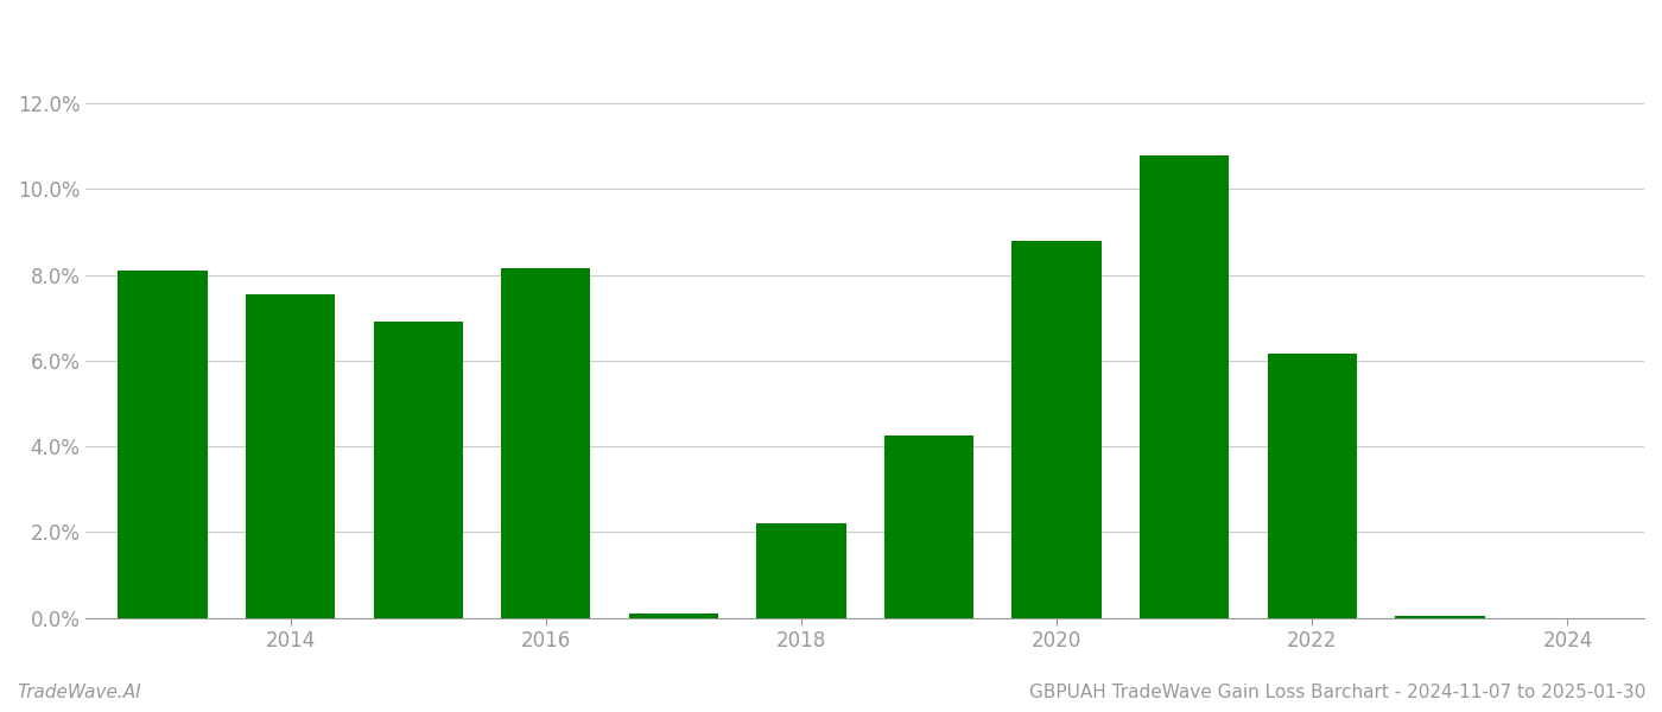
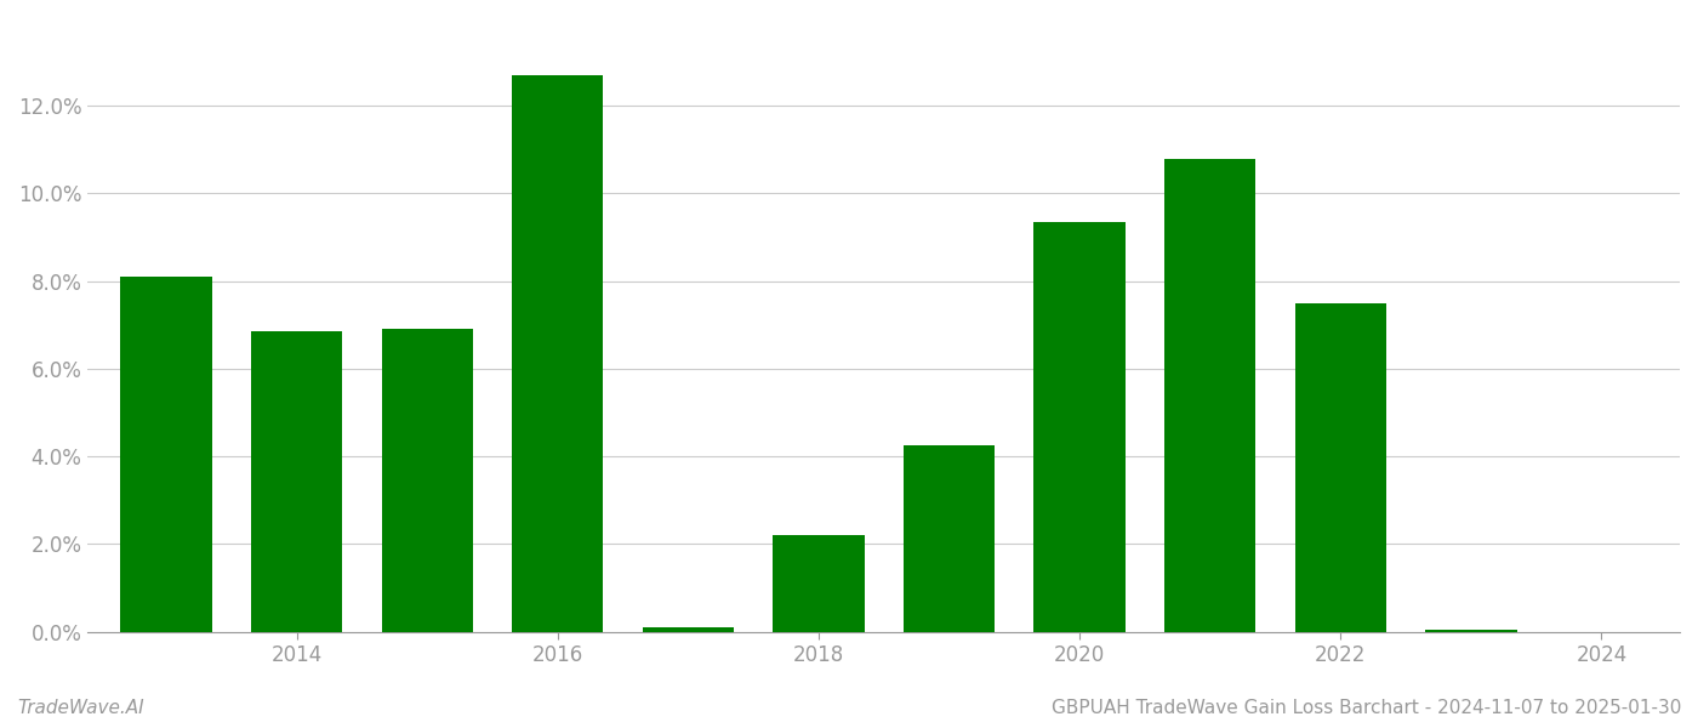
2014: 7.55% -> 6.85%
2016: 8.15% -> 12.70%
2020: 8.80% -> 9.35%
2022: 6.15% -> 7.50%
